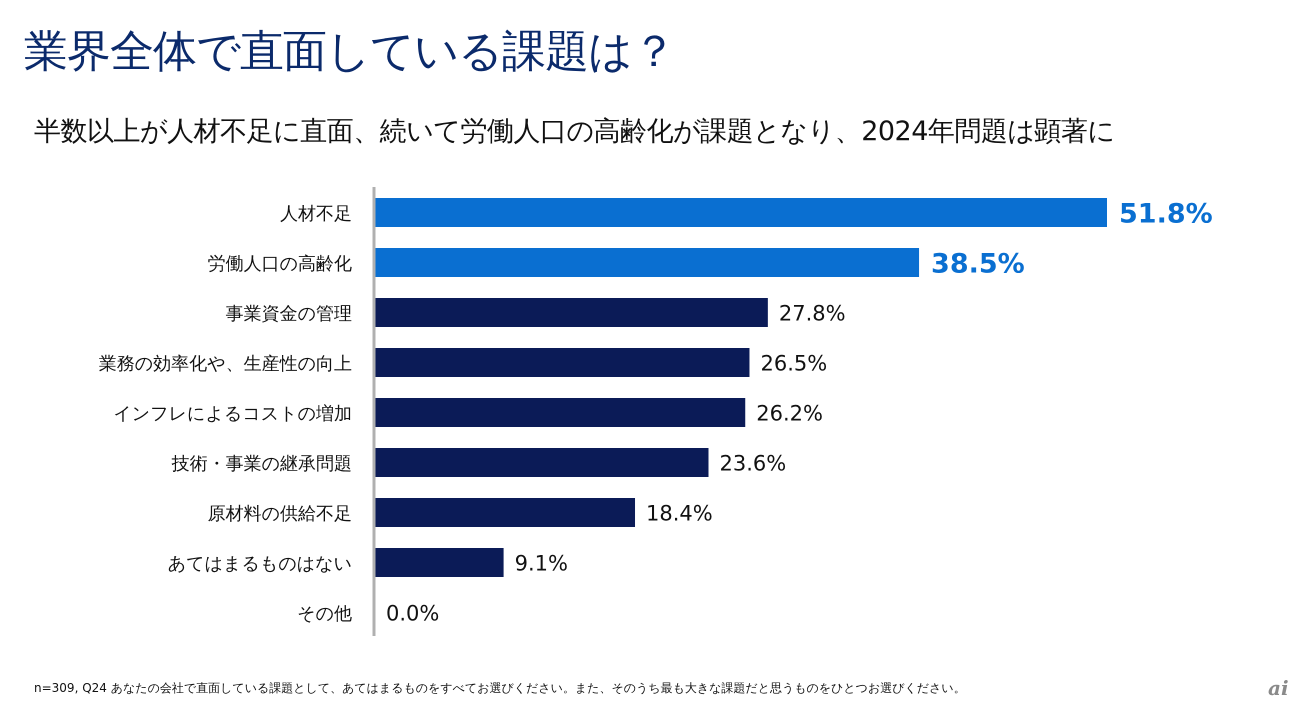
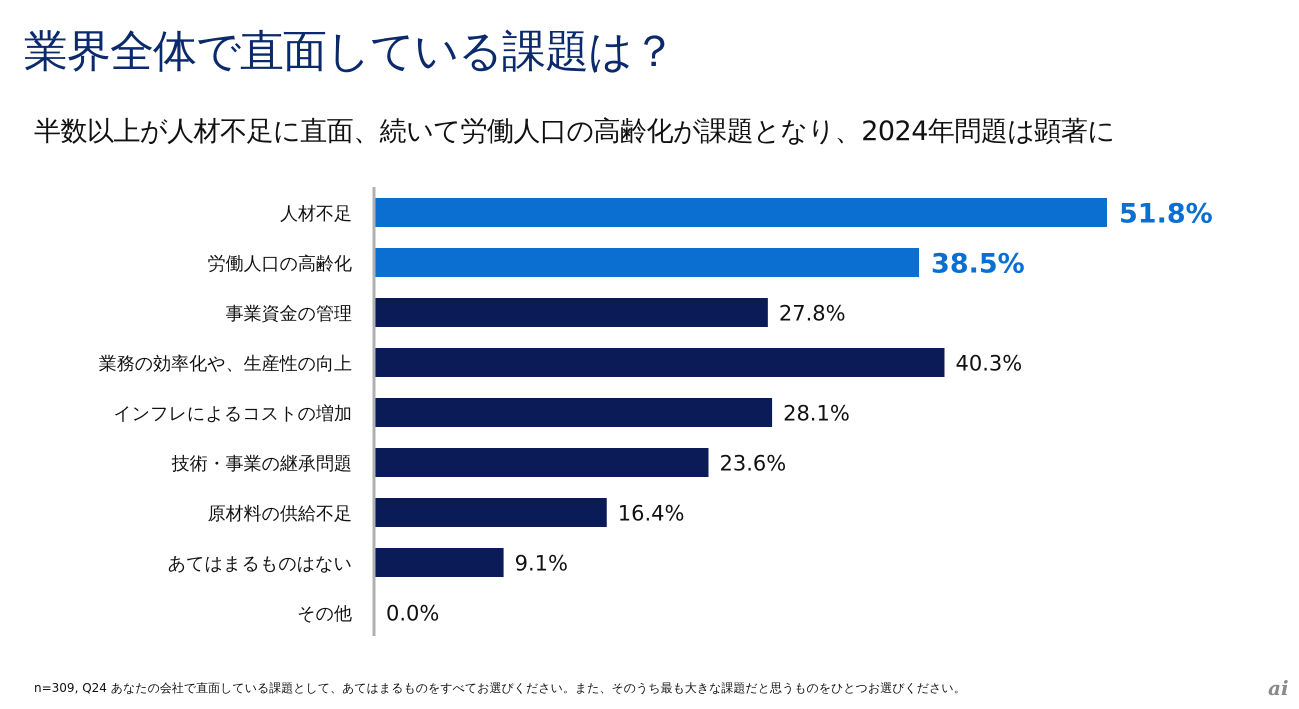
業務の効率化や、生産性の向上: 26.5% -> 40.3%
インフレによるコストの増加: 26.2% -> 28.1%
原材料の供給不足: 18.4% -> 16.4%
